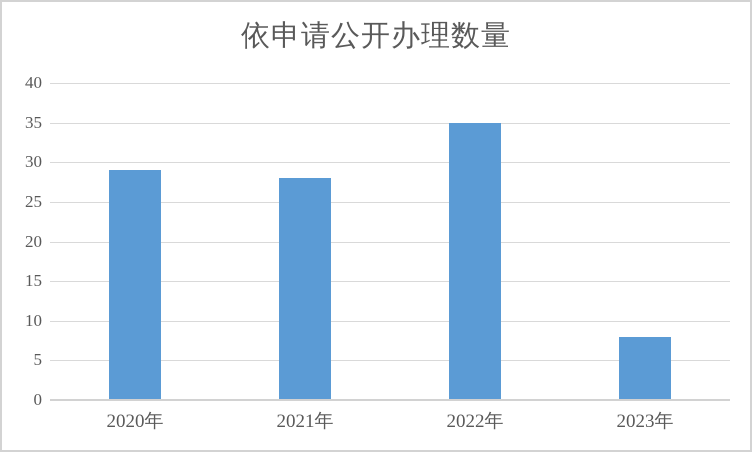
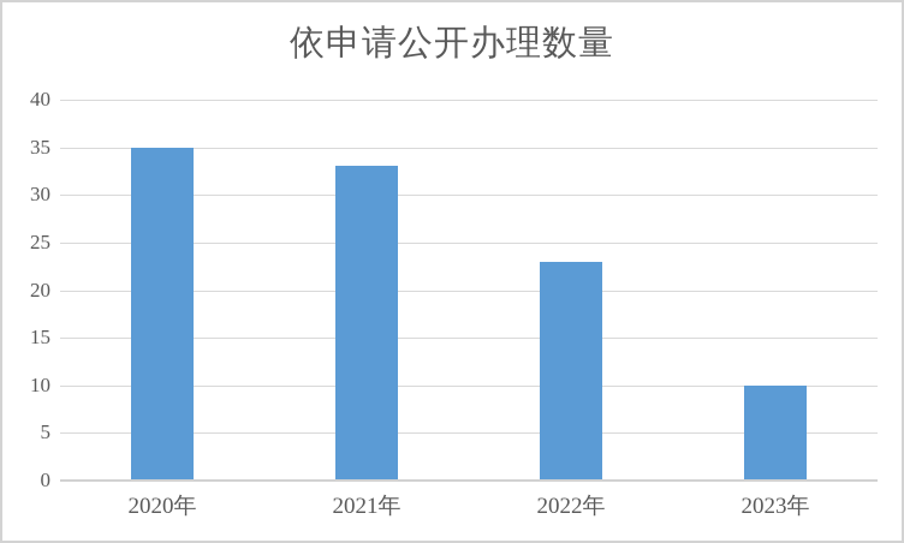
2020年: 29 -> 35
2021年: 28 -> 33
2022年: 35 -> 23
2023年: 8 -> 10
